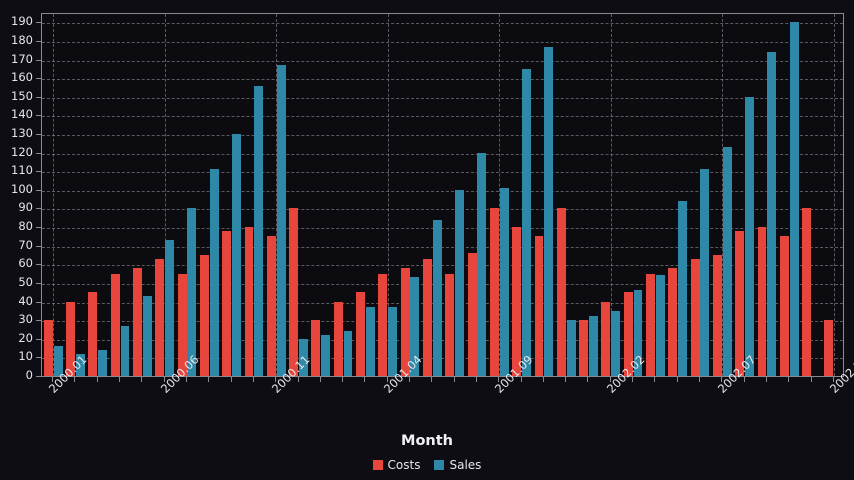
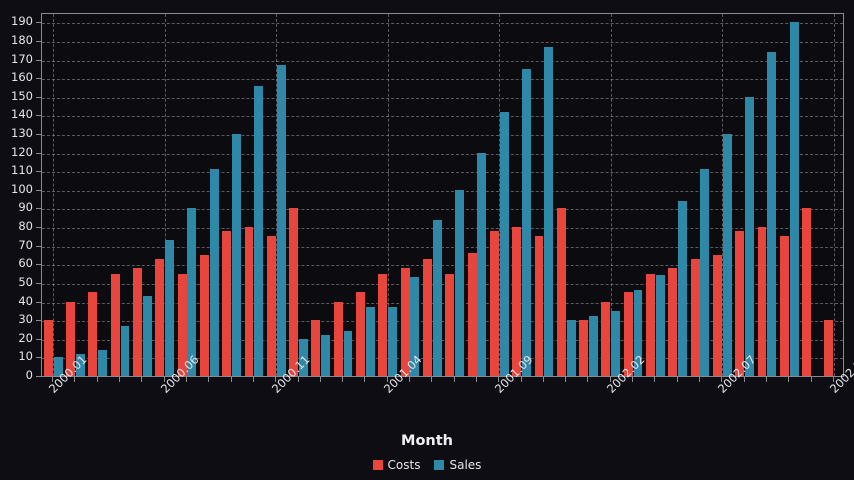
Sales/2000.01: 16 -> 10
Costs/2001.09: 90 -> 78
Sales/2001.09: 101 -> 142
Sales/2002.07: 123 -> 130
